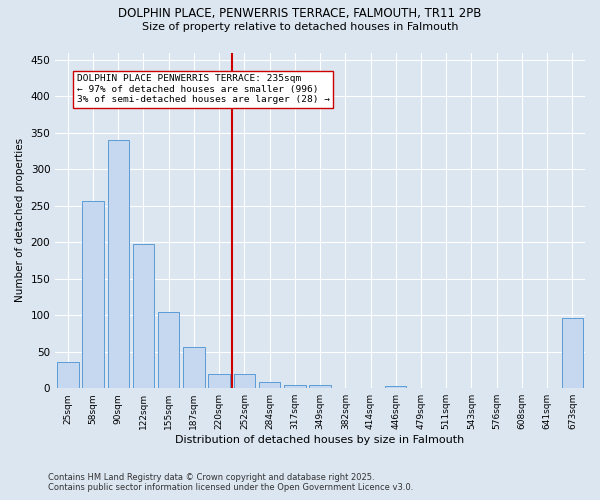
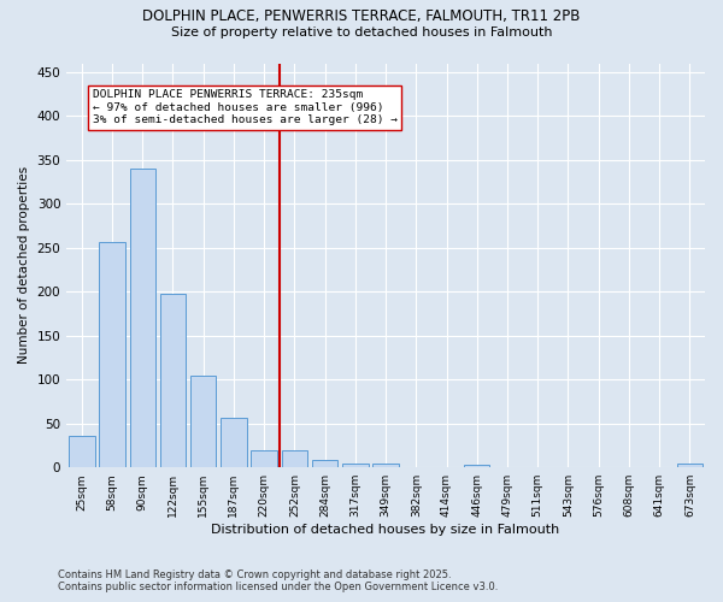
673sqm: 96 -> 4
